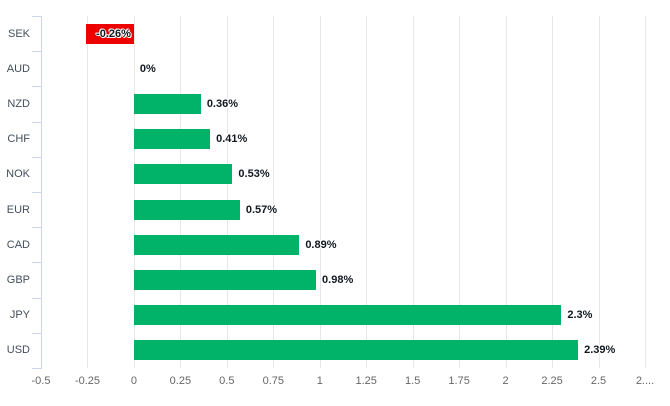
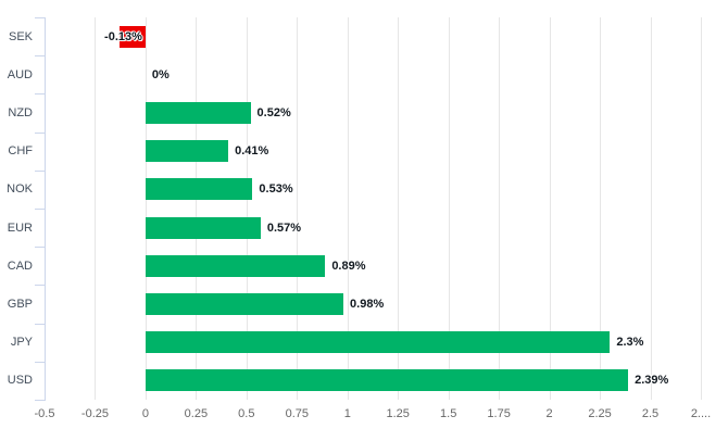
SEK: -0.26% -> -0.13%
NZD: 0.36% -> 0.52%
